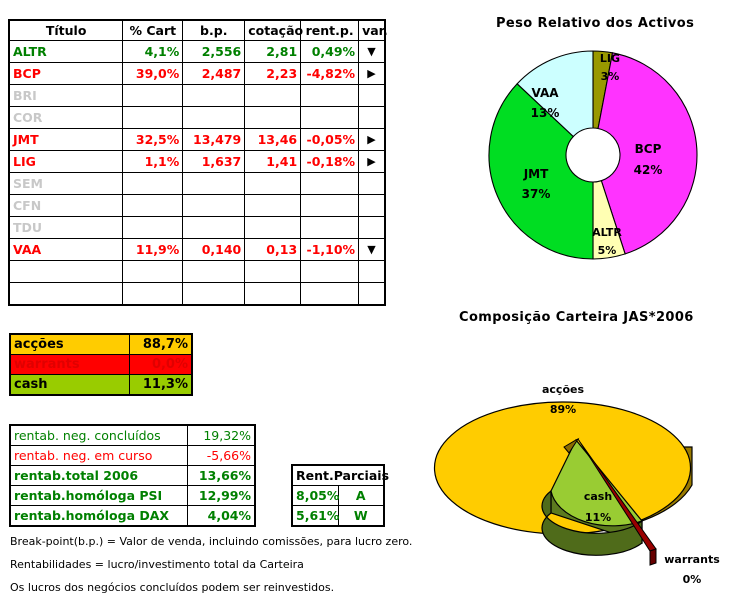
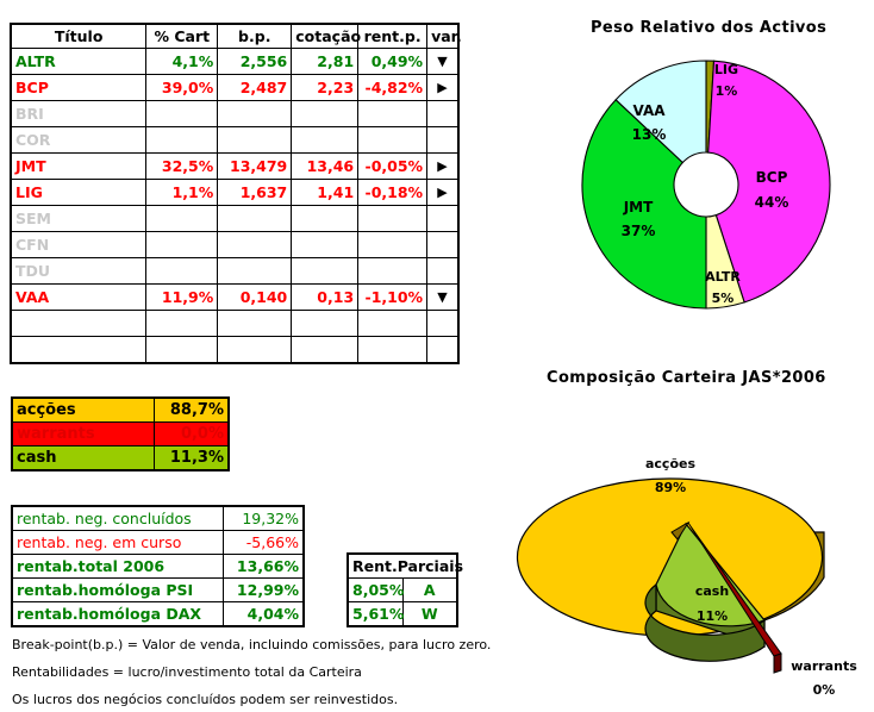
Peso Relativo dos Activos/LIG: 3% -> 1%
Peso Relativo dos Activos/BCP: 42% -> 44%
